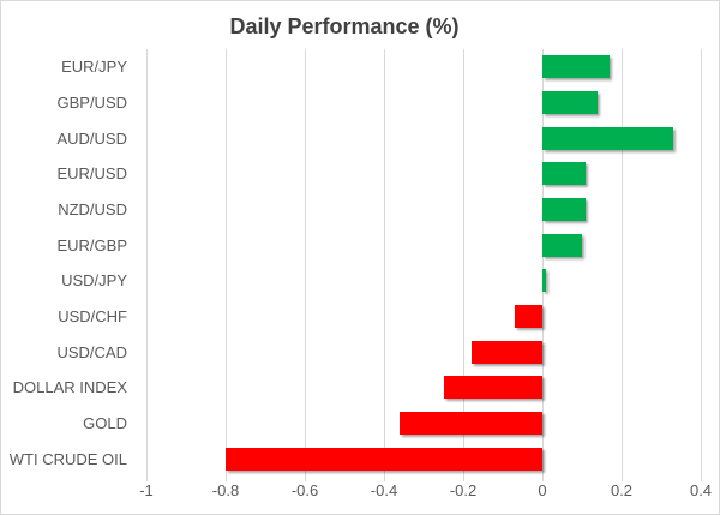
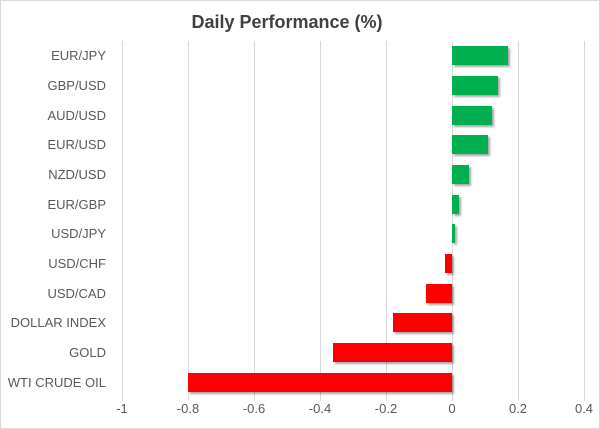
AUD/USD: 0.33 -> 0.12
NZD/USD: 0.11 -> 0.05
EUR/GBP: 0.10 -> 0.02
USD/CHF: -0.07 -> -0.02
USD/CAD: -0.18 -> -0.08
DOLLAR INDEX: -0.25 -> -0.18
